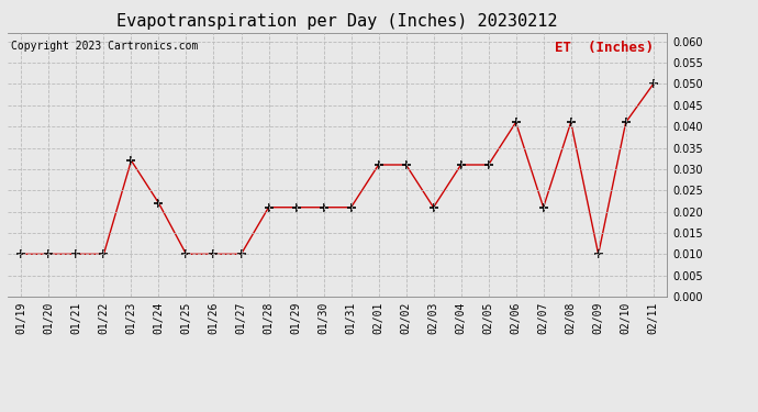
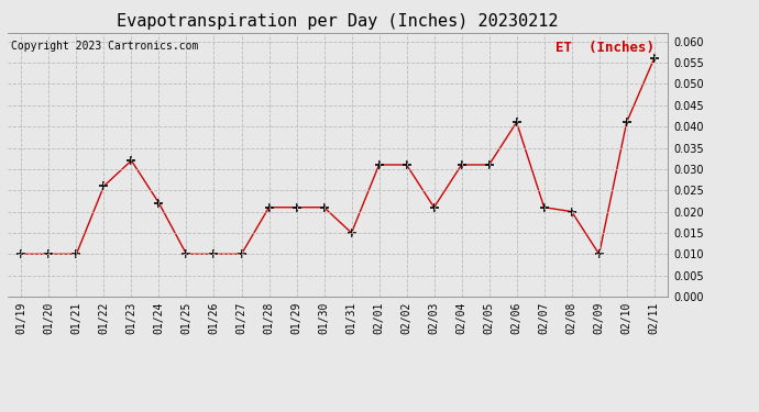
01/22: 0.010 -> 0.026
01/31: 0.021 -> 0.015
02/08: 0.041 -> 0.020
02/11: 0.050 -> 0.056
